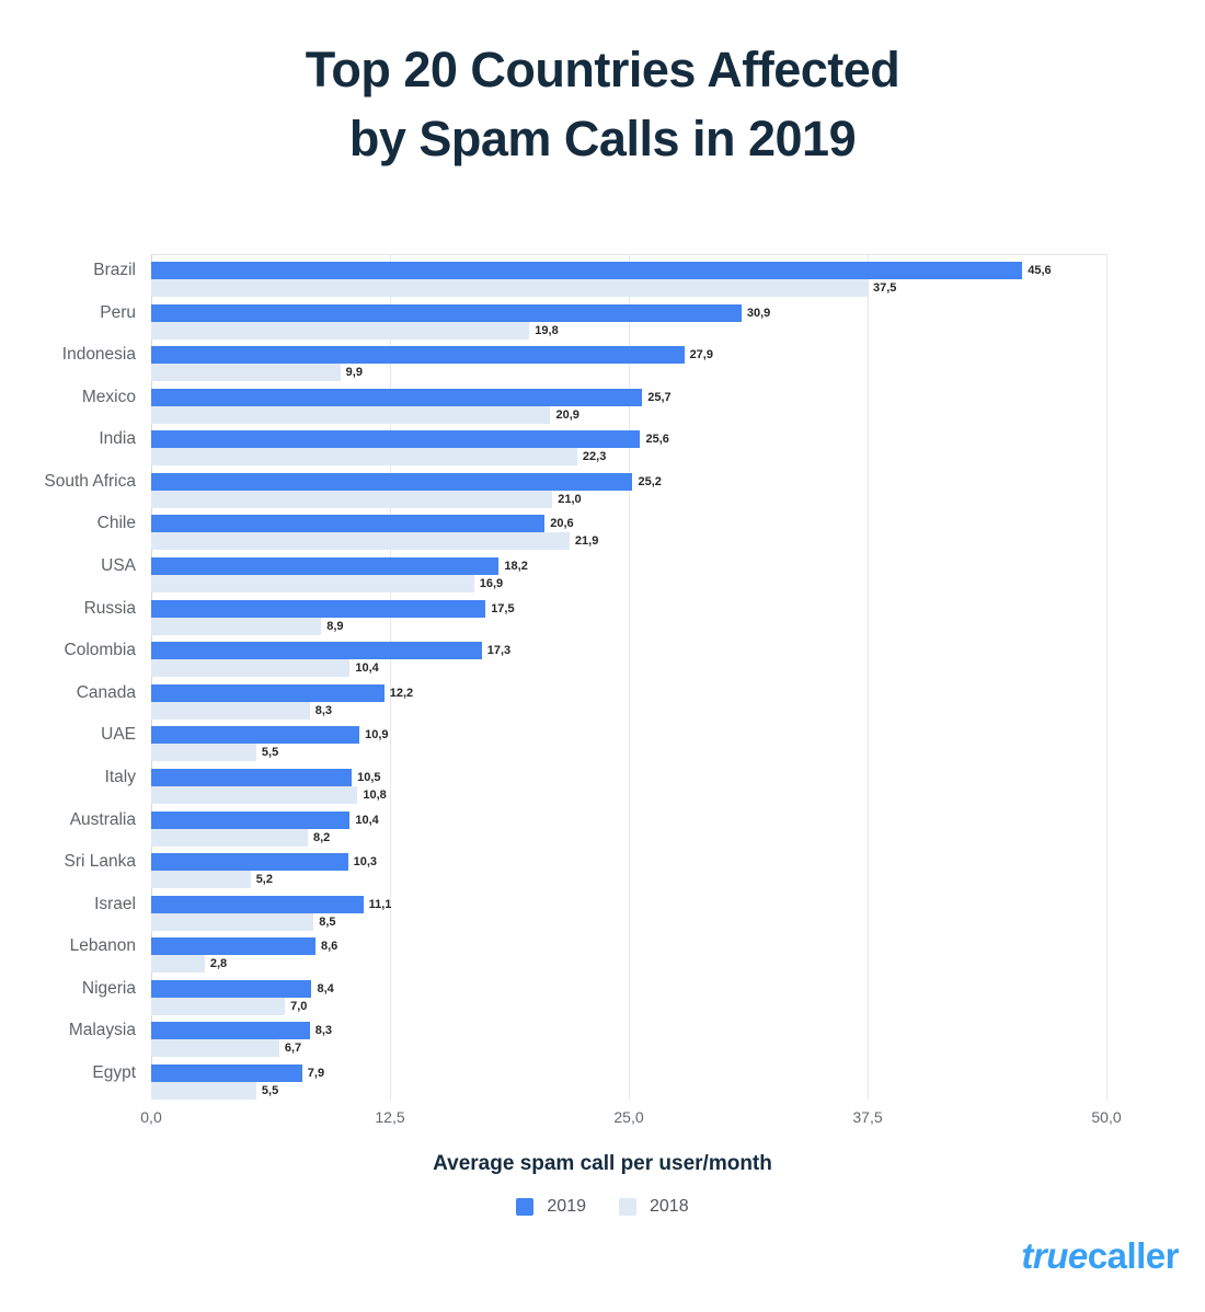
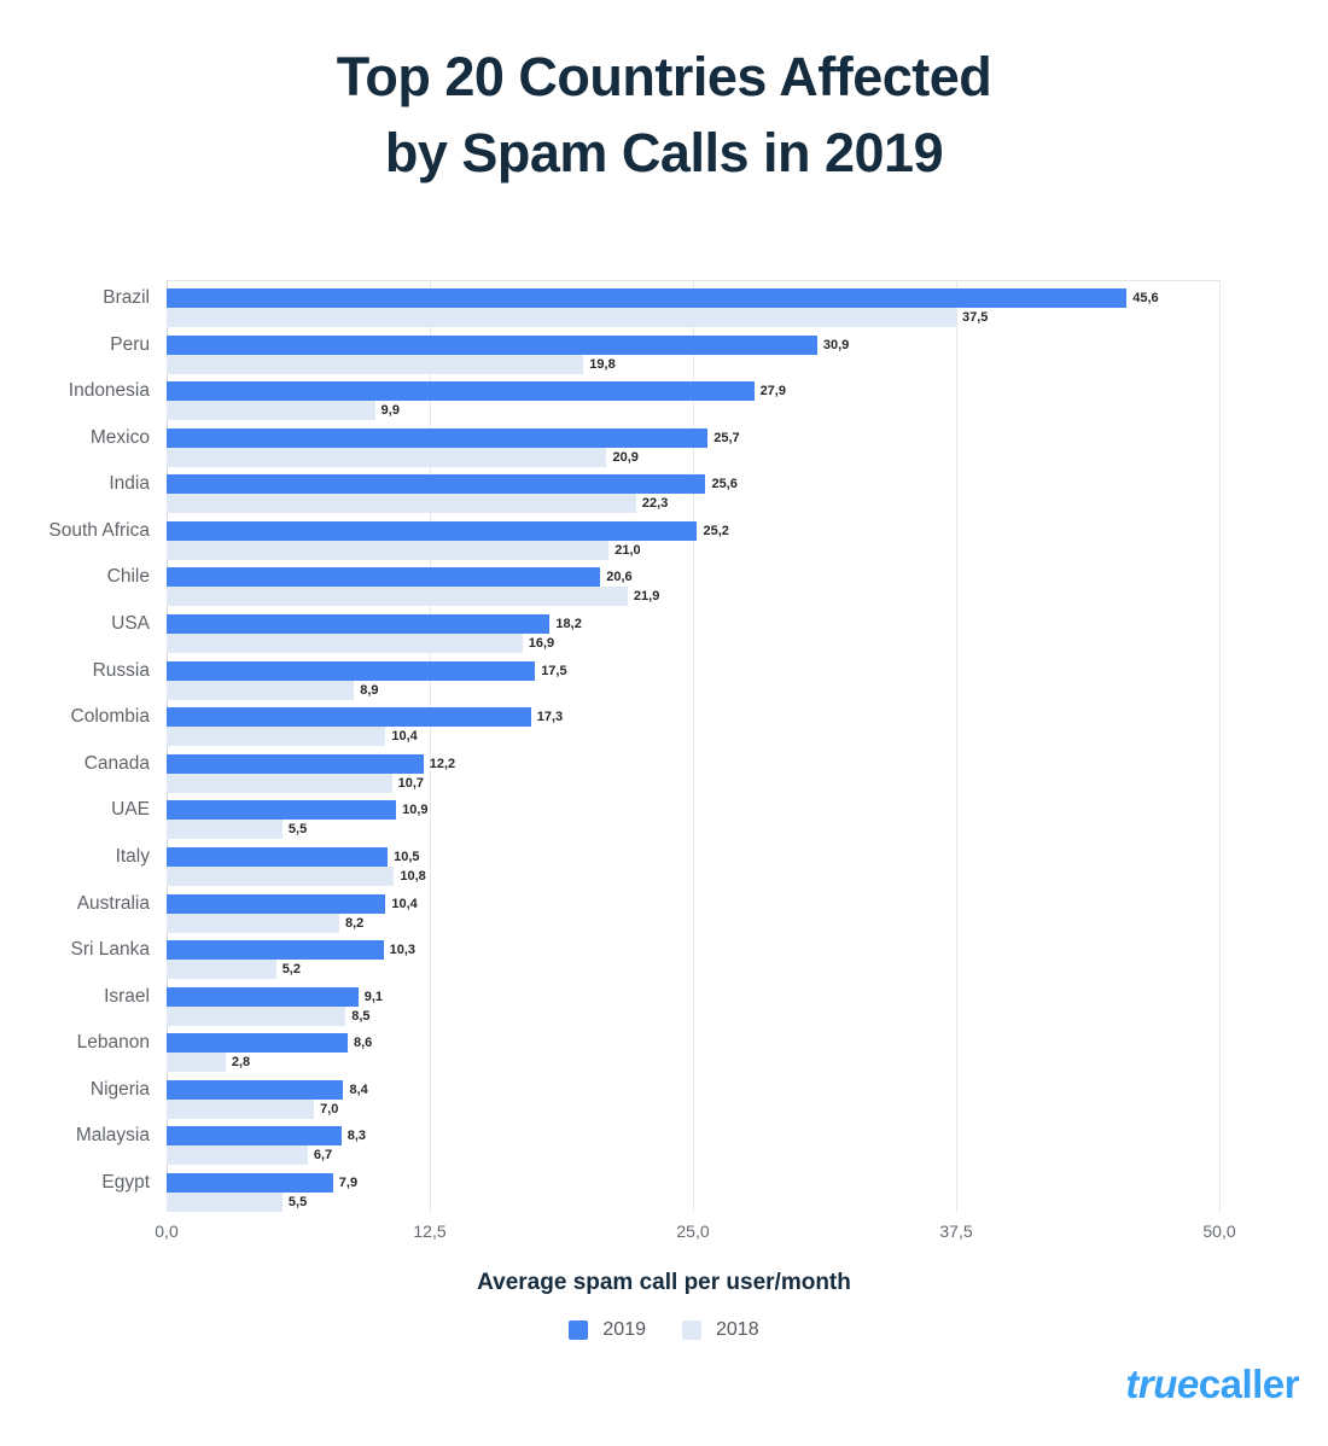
2018/Canada: 8,3 -> 10,7
2019/Israel: 11,1 -> 9,1
